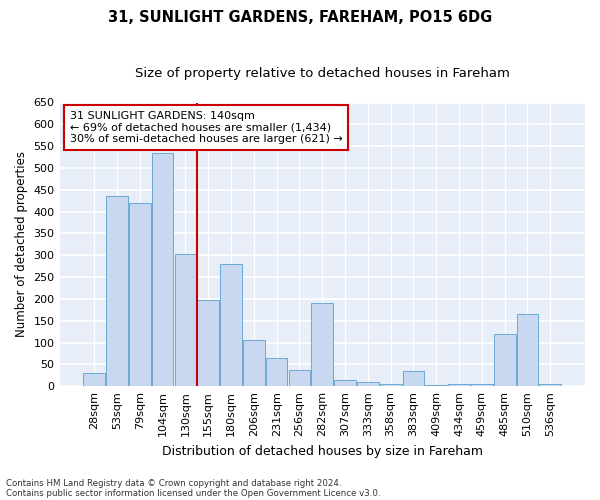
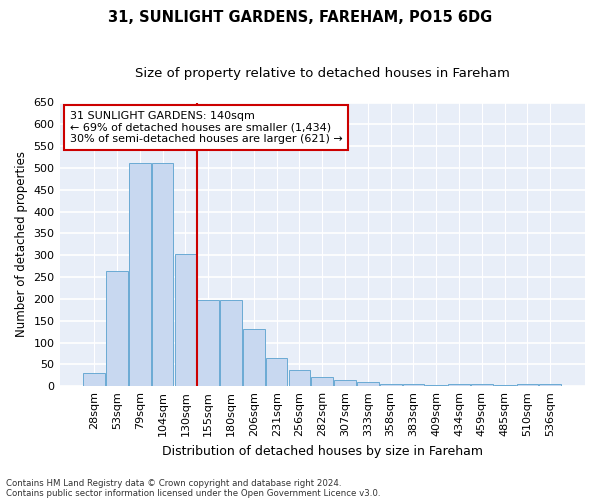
53sqm: 435 -> 263
79sqm: 420 -> 512
104sqm: 535 -> 512
180sqm: 280 -> 197
206sqm: 105 -> 130
282sqm: 190 -> 22
383sqm: 35 -> 5
485sqm: 120 -> 2
510sqm: 165 -> 5
